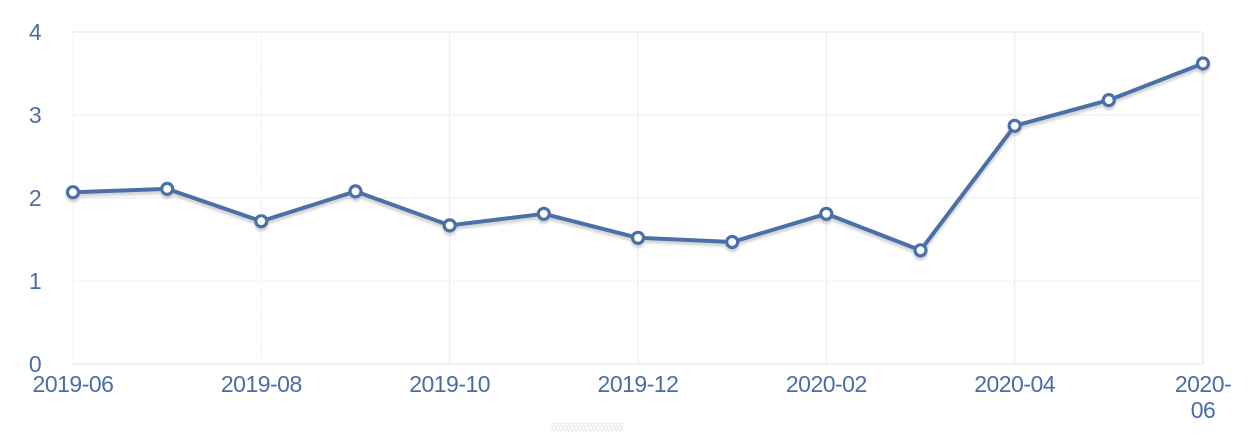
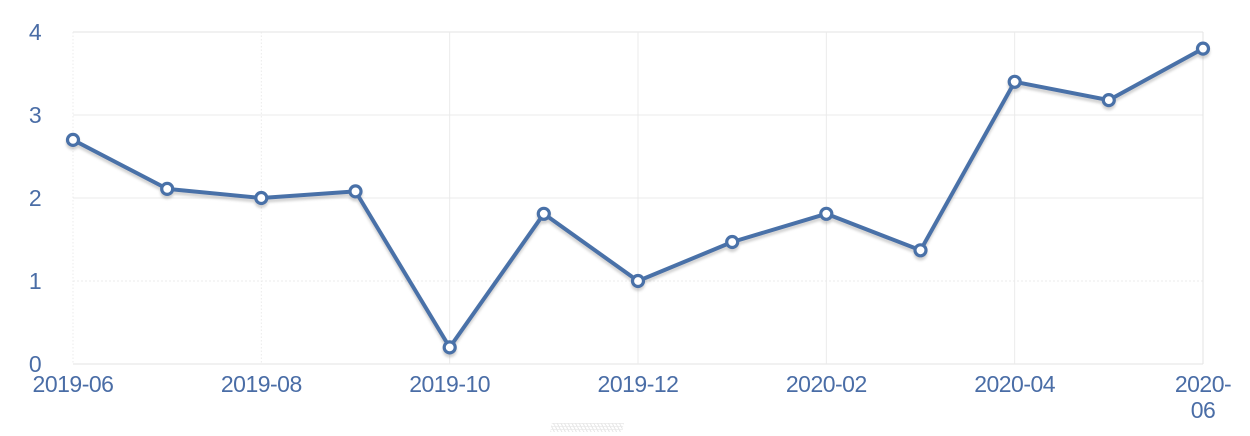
2019-06: 2.1 -> 2.7
2019-08: 1.7 -> 2.0
2019-10: 1.7 -> 0.2
2019-12: 1.5 -> 1.0
2020-04: 2.9 -> 3.4
2020-06: 3.6 -> 3.8
